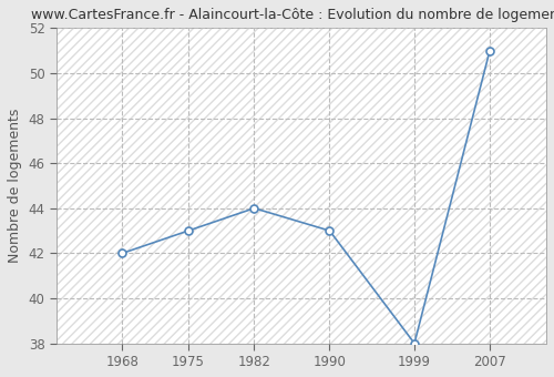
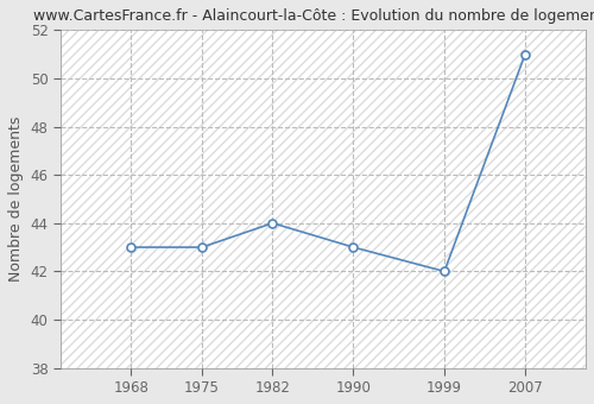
1968: 42 -> 43
1999: 38 -> 42
